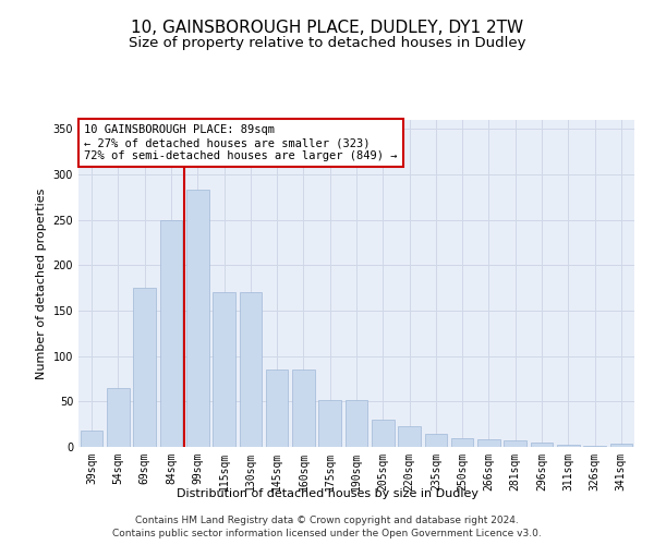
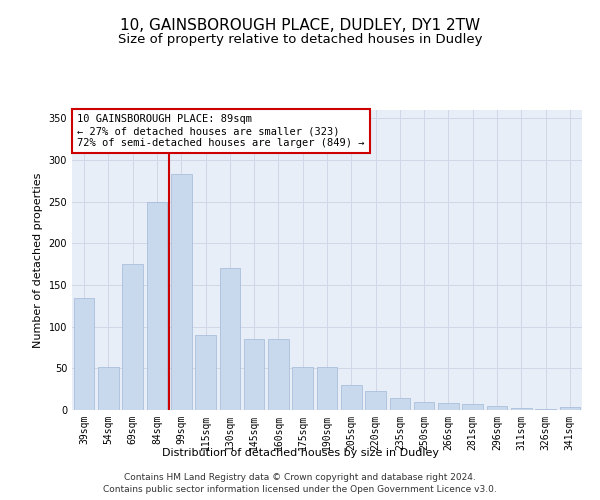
39sqm: 18 -> 134
54sqm: 65 -> 52
115sqm: 170 -> 90
